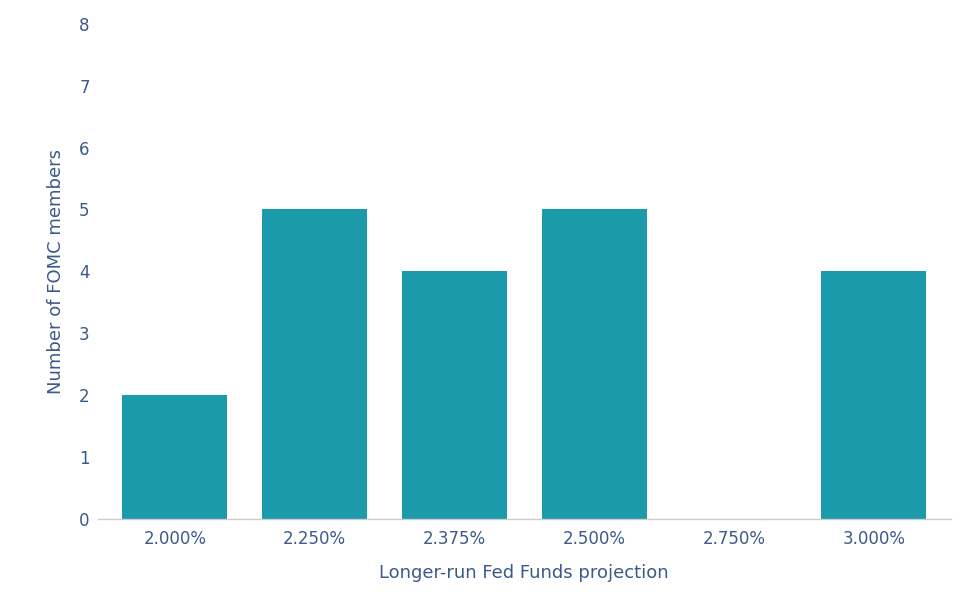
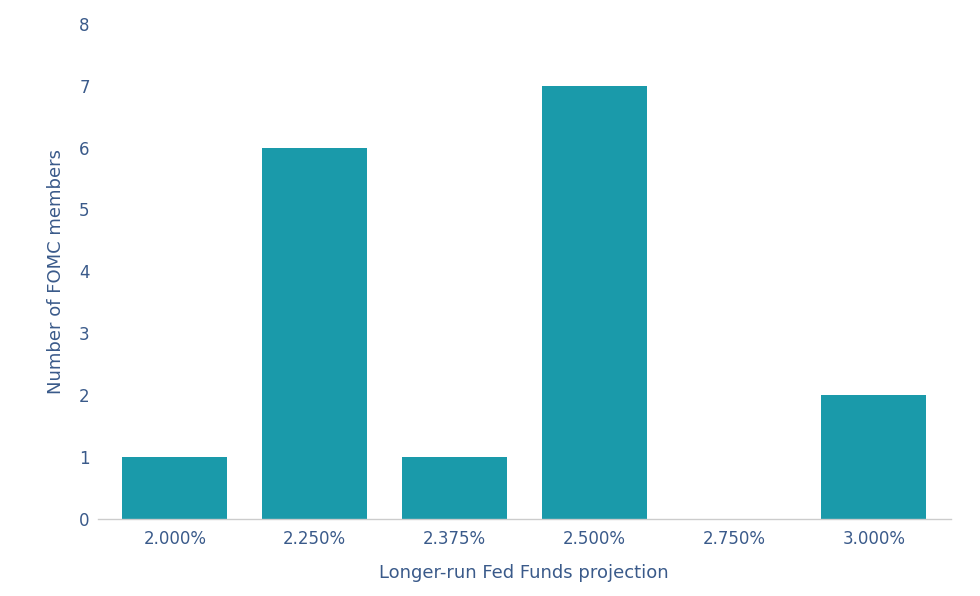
2.000%: 2 -> 1
2.250%: 5 -> 6
2.375%: 4 -> 1
2.500%: 5 -> 7
3.000%: 4 -> 2
